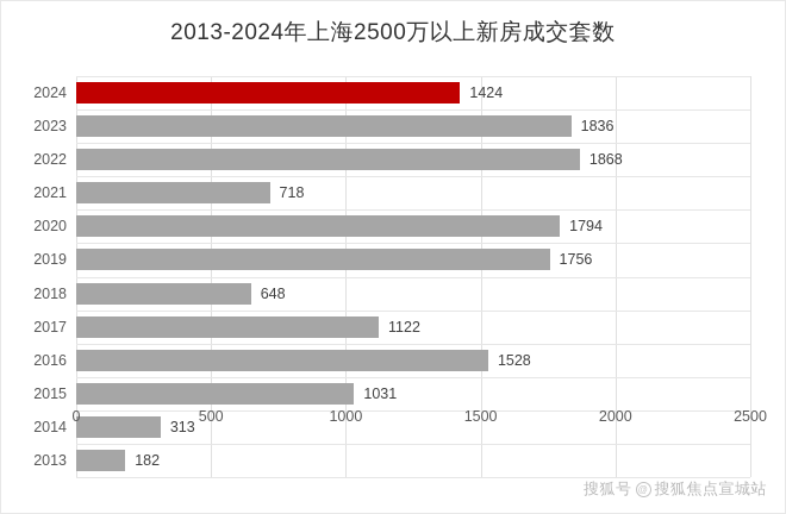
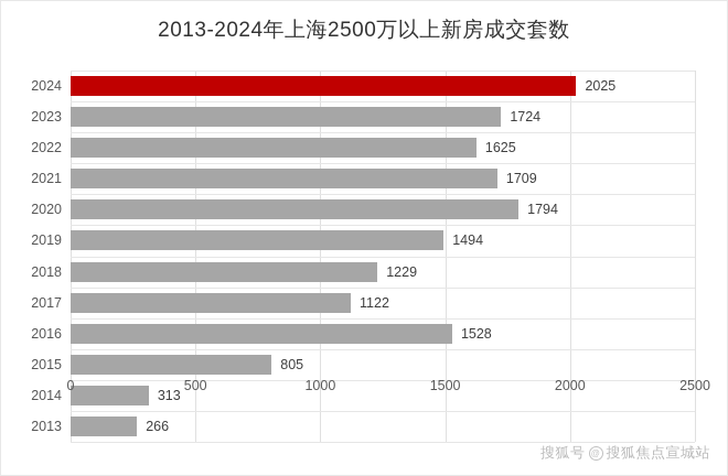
2024: 1424 -> 2025
2023: 1836 -> 1724
2022: 1868 -> 1625
2021: 718 -> 1709
2019: 1756 -> 1494
2018: 648 -> 1229
2015: 1031 -> 805
2013: 182 -> 266
